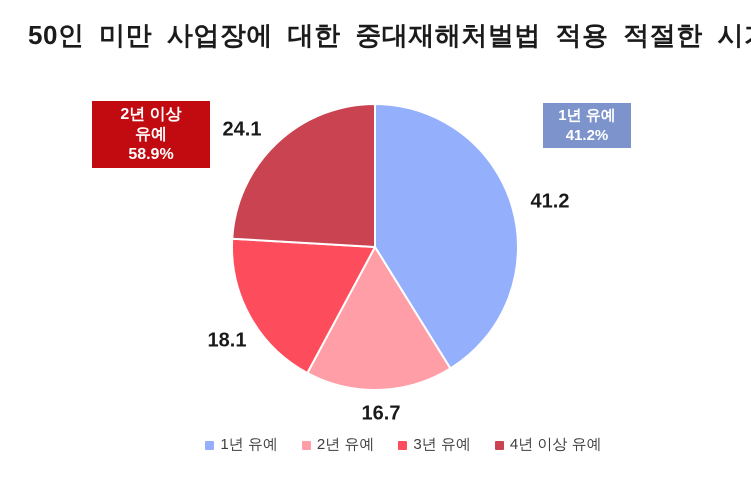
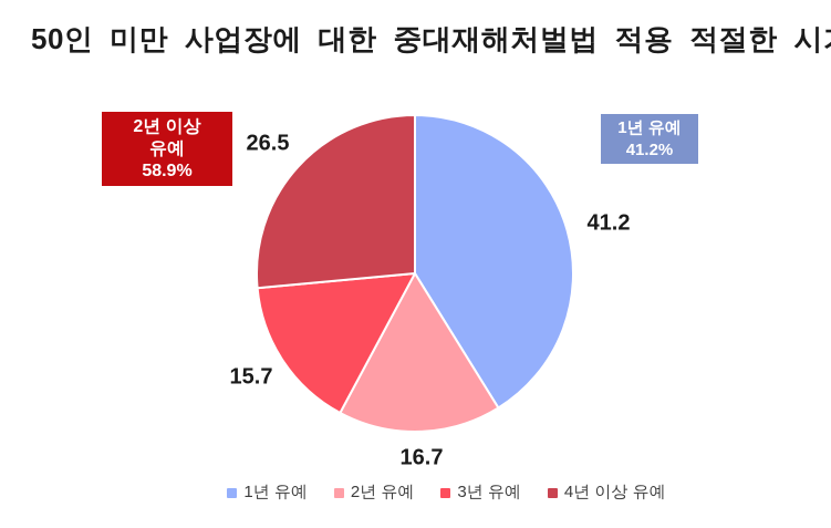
3년 유예: 18.1 -> 15.7
4년 이상 유예: 24.1 -> 26.5
